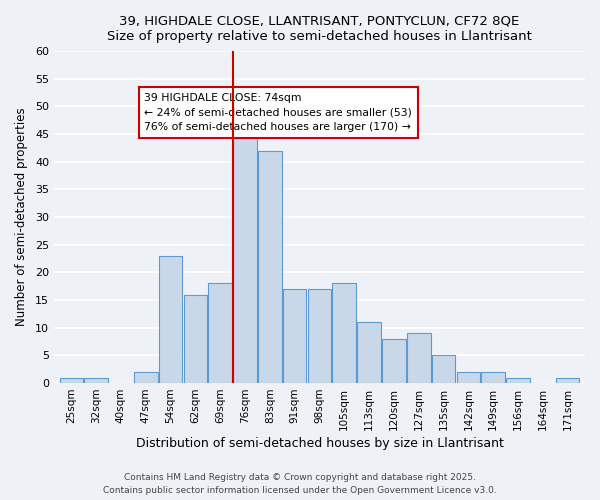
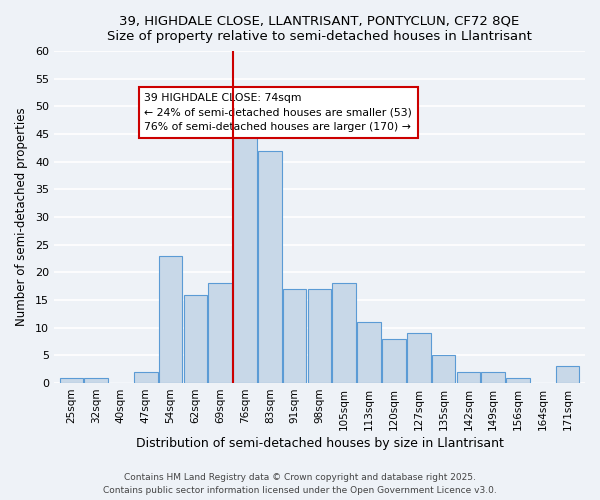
171sqm: 1 -> 3
